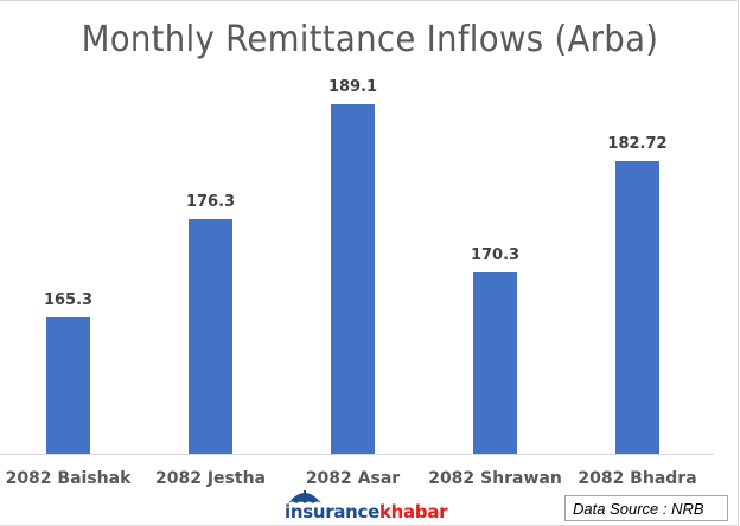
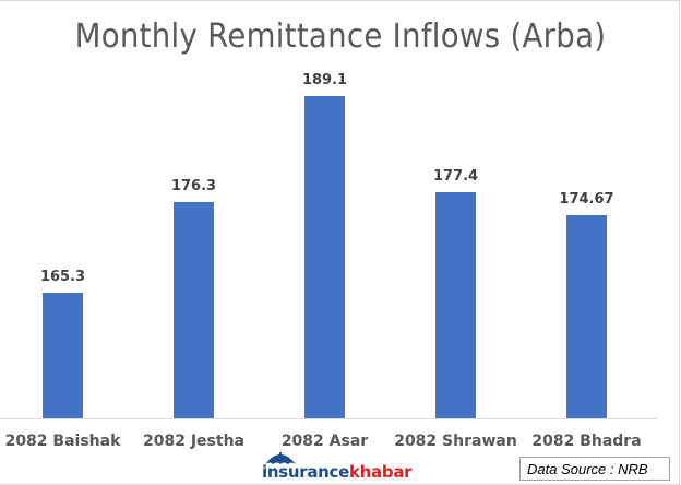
2082 Shrawan: 170.3 -> 177.4
2082 Bhadra: 182.72 -> 174.67
